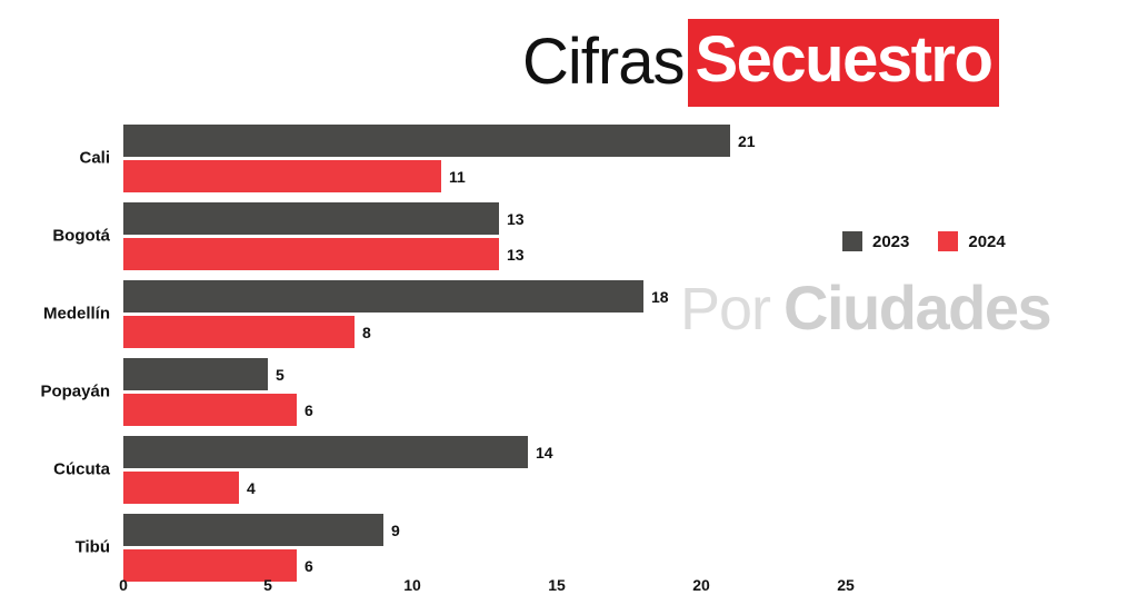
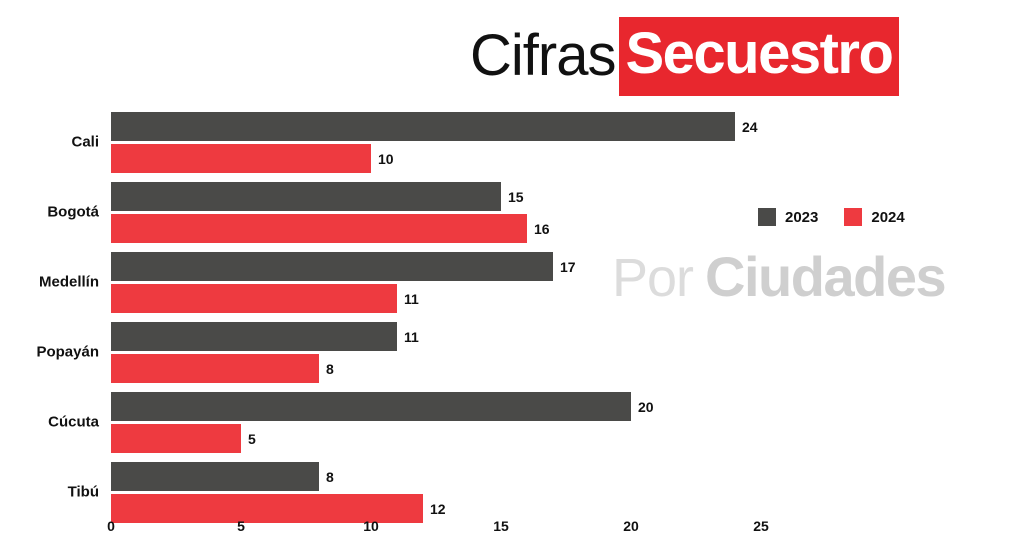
2023/Cali: 21 -> 24
2024/Cali: 11 -> 10
2023/Bogotá: 13 -> 15
2024/Bogotá: 13 -> 16
2023/Medellín: 18 -> 17
2024/Medellín: 8 -> 11
2023/Popayán: 5 -> 11
2024/Popayán: 6 -> 8
2023/Cúcuta: 14 -> 20
2024/Cúcuta: 4 -> 5
2023/Tibú: 9 -> 8
2024/Tibú: 6 -> 12
